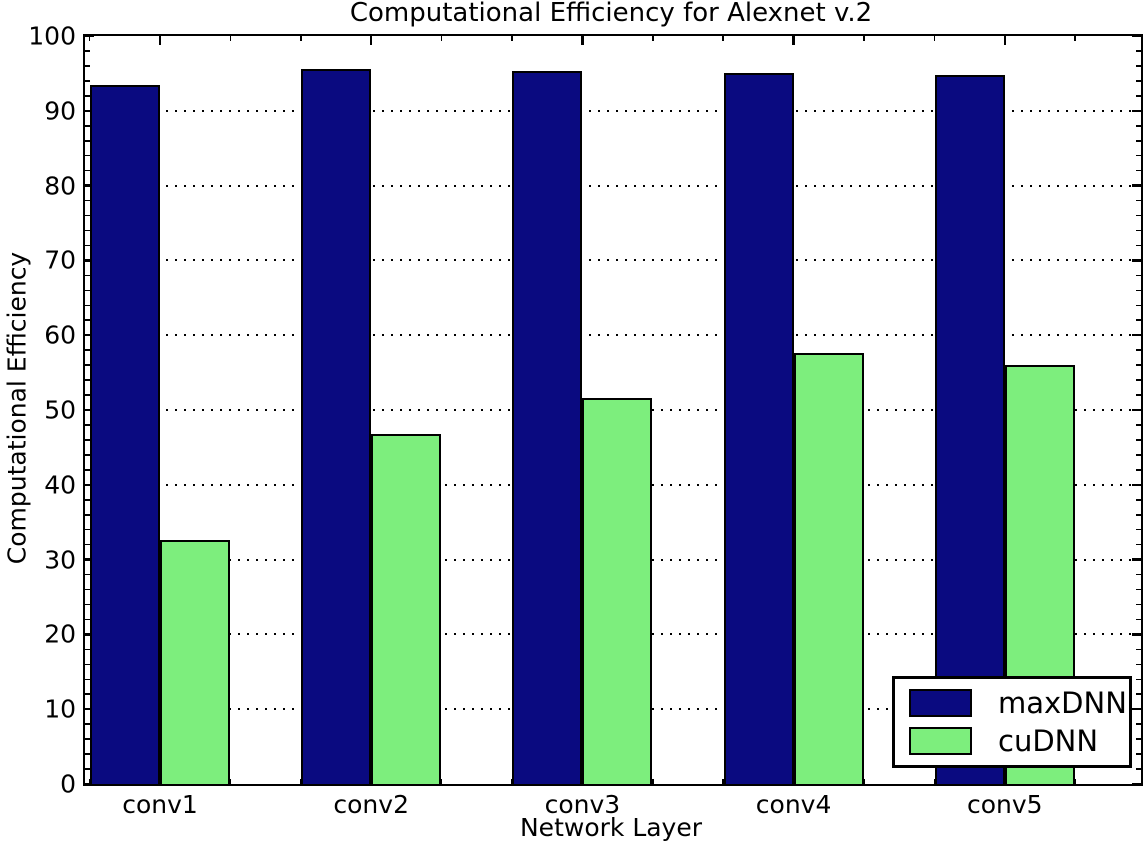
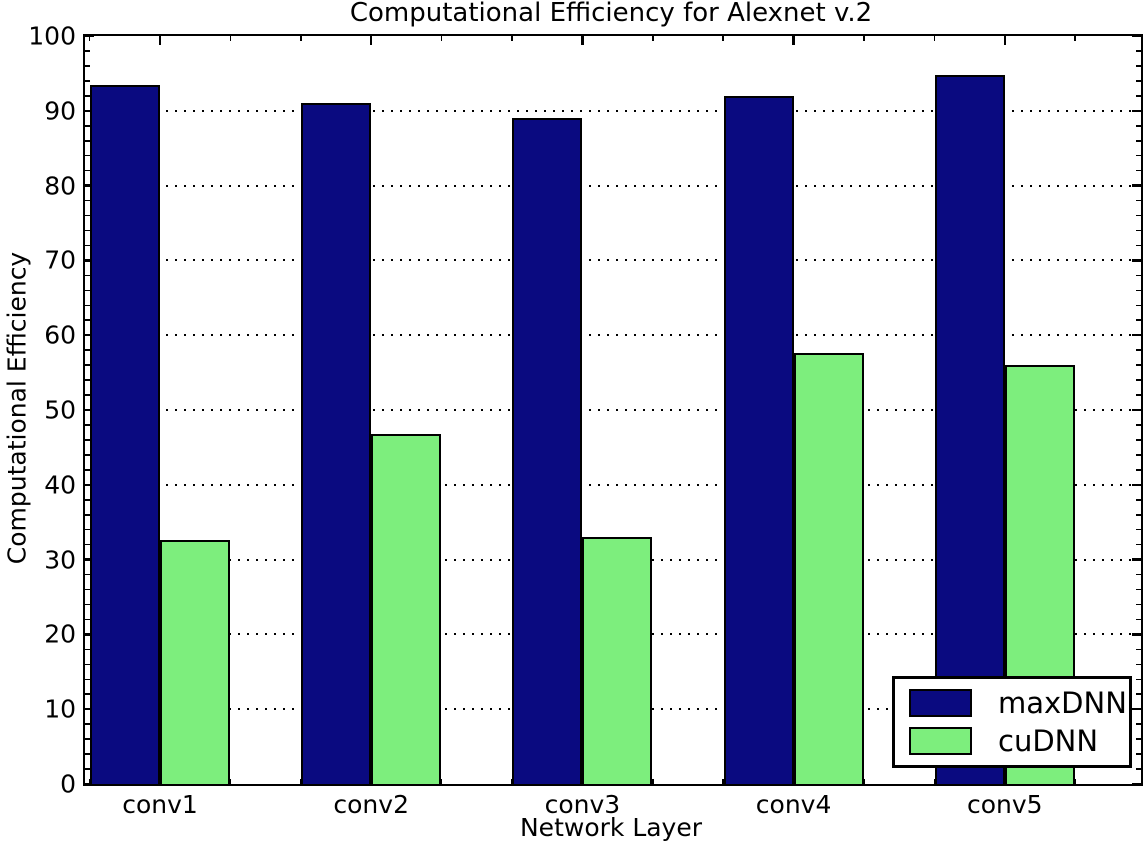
maxDNN/conv2: 96 -> 91
maxDNN/conv3: 95 -> 89
cuDNN/conv3: 52 -> 33
maxDNN/conv4: 95 -> 92
